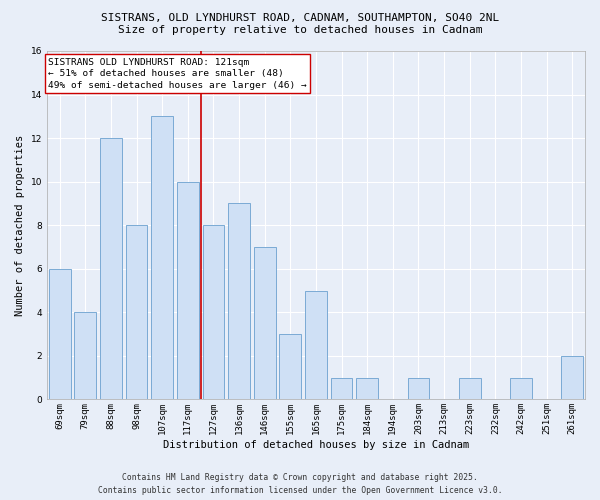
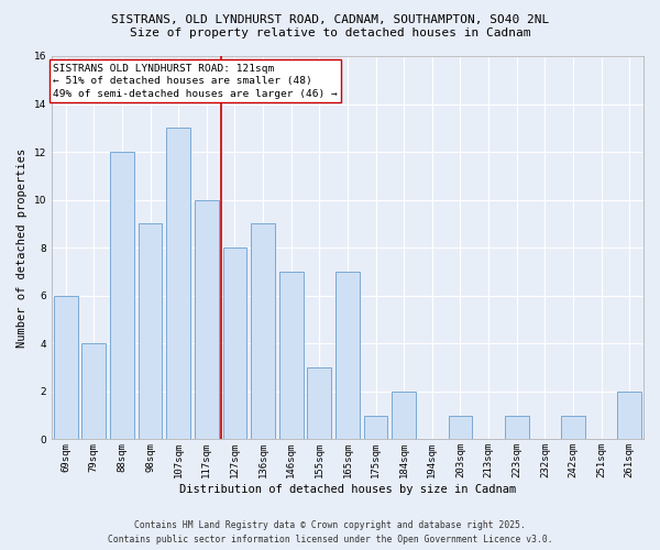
98sqm: 8 -> 9
165sqm: 5 -> 7
184sqm: 1 -> 2
